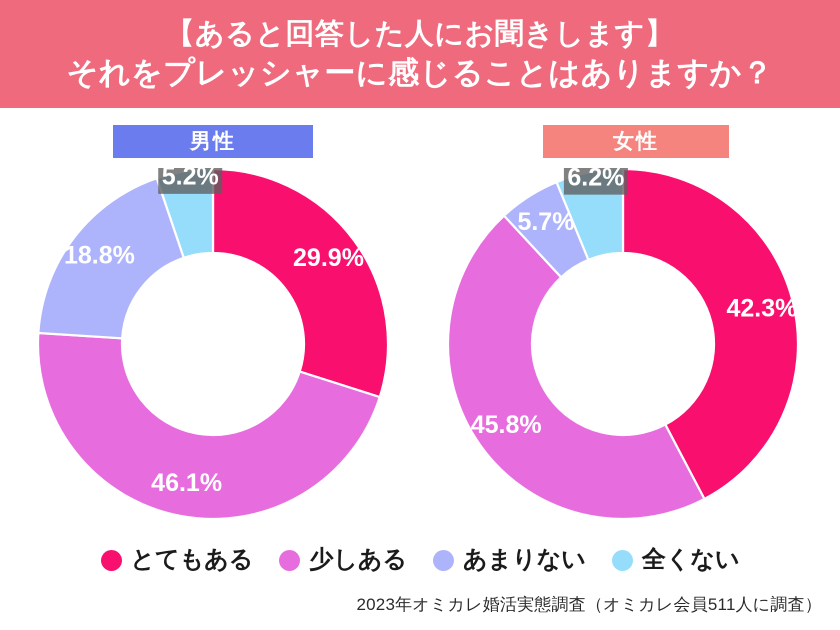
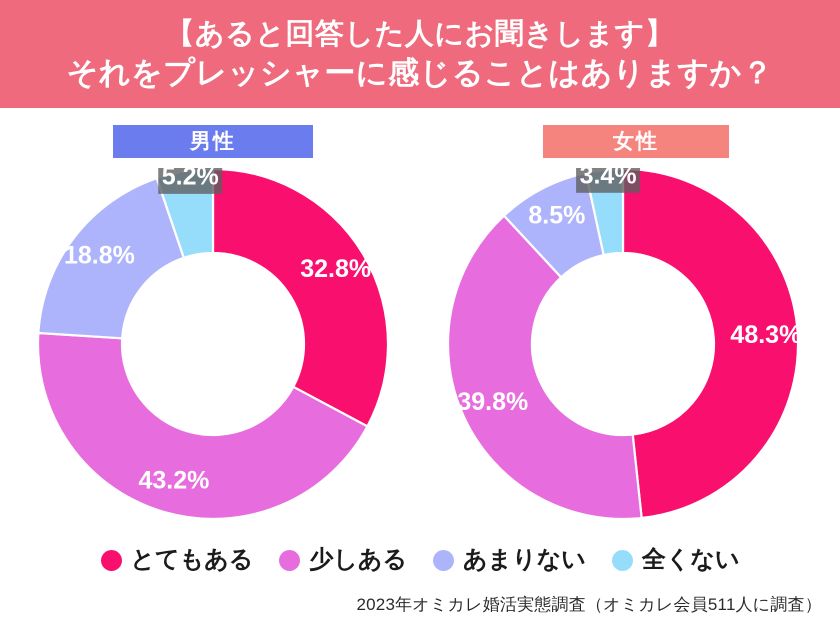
男性/とてもある: 29.9% -> 32.8%
男性/少しある: 46.1% -> 43.2%
女性/とてもある: 42.3% -> 48.3%
女性/少しある: 45.8% -> 39.8%
女性/あまりない: 5.7% -> 8.5%
女性/全くない: 6.2% -> 3.4%
